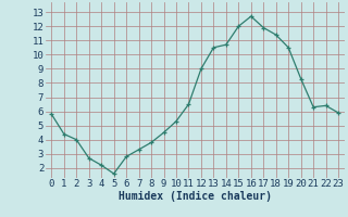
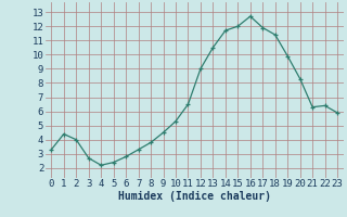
0: 5.8 -> 3.3
5: 1.6 -> 2.4
14: 10.7 -> 11.7
19: 10.5 -> 9.9
